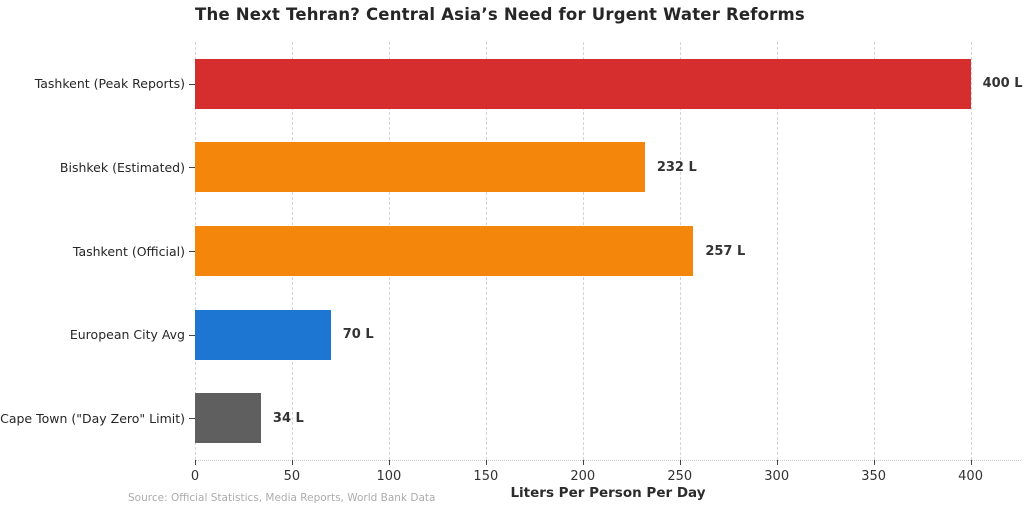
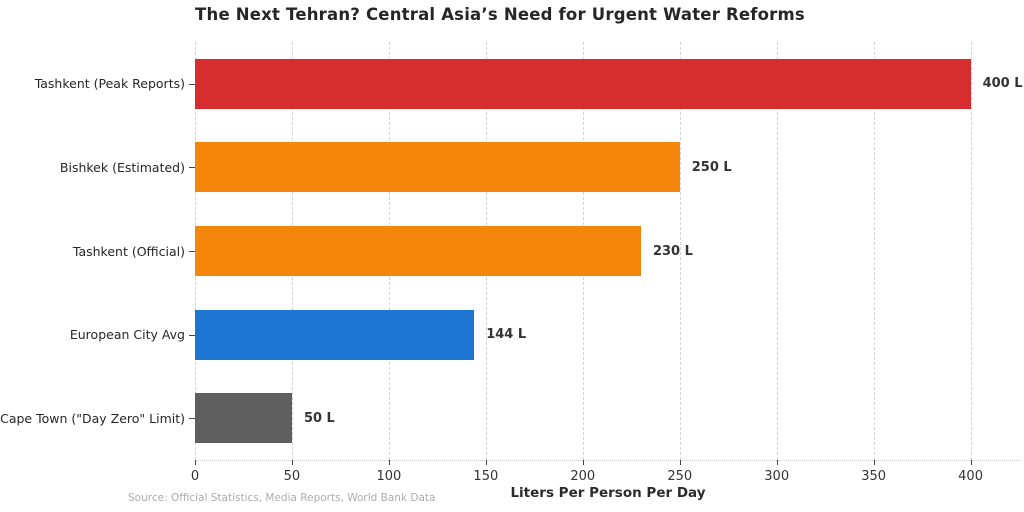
Bishkek (Estimated): 232 -> 250
Tashkent (Official): 257 -> 230
European City Avg: 70 -> 144
Cape Town ("Day Zero" Limit): 34 -> 50
